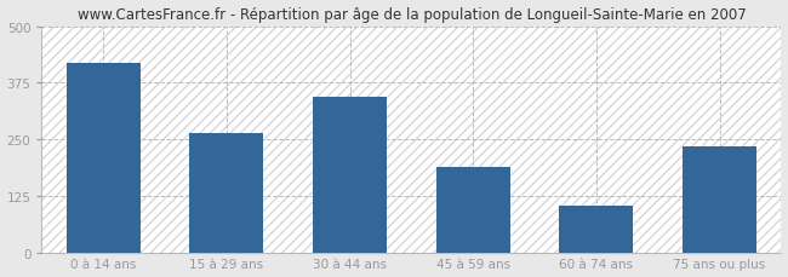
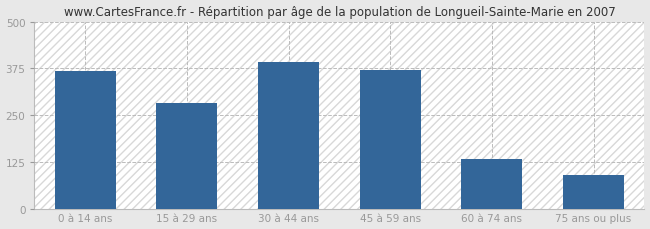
0 à 14 ans: 420 -> 368
15 à 29 ans: 265 -> 283
30 à 44 ans: 345 -> 393
45 à 59 ans: 190 -> 370
60 à 74 ans: 105 -> 133
75 ans ou plus: 235 -> 92
